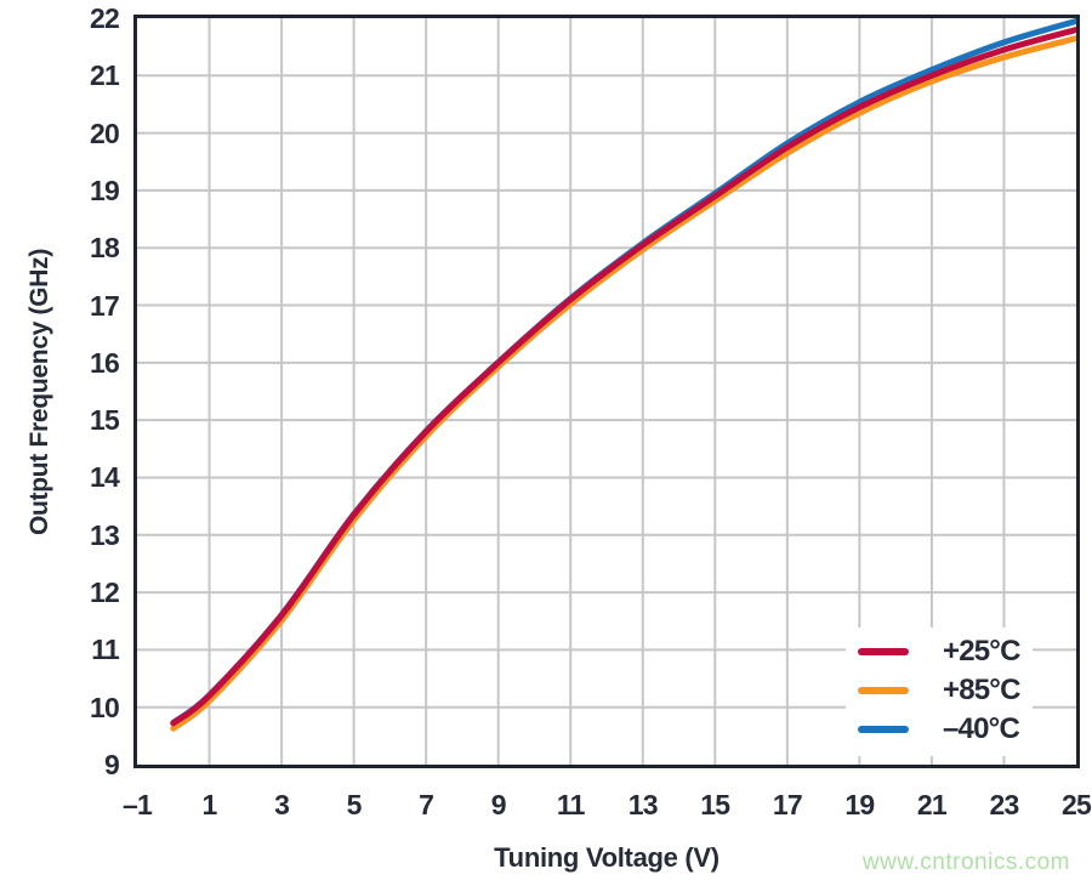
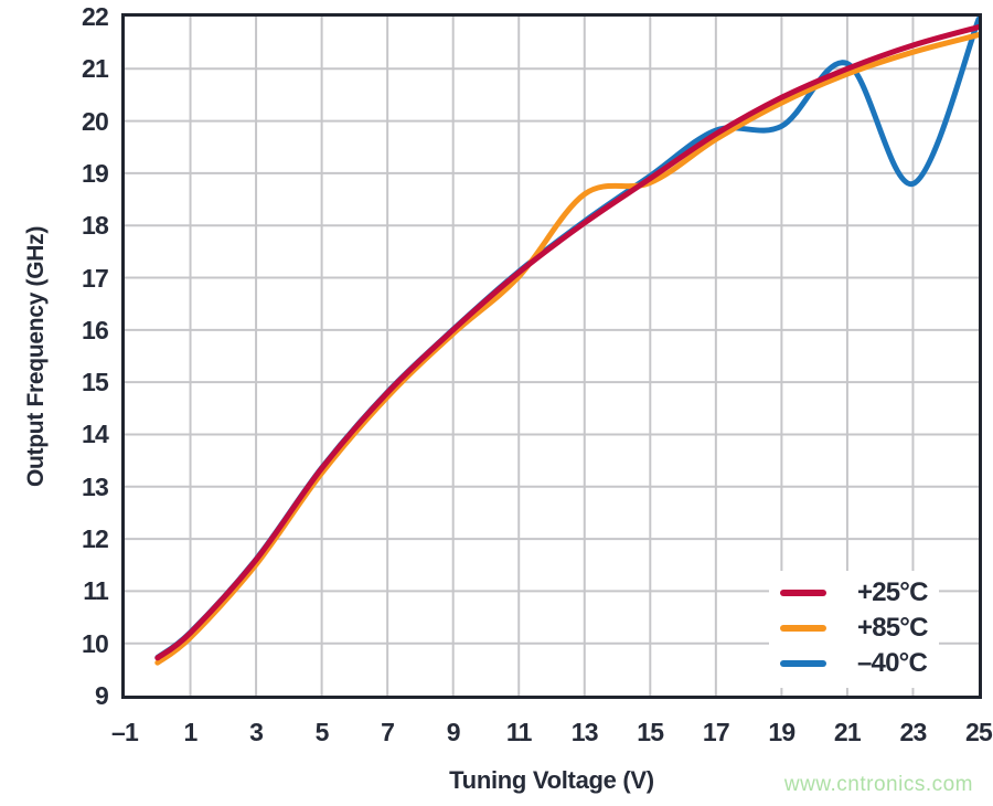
+85°C/13: 18.0 -> 18.6
–40°C/19: 20.5 -> 19.9
–40°C/23: 21.6 -> 18.8
